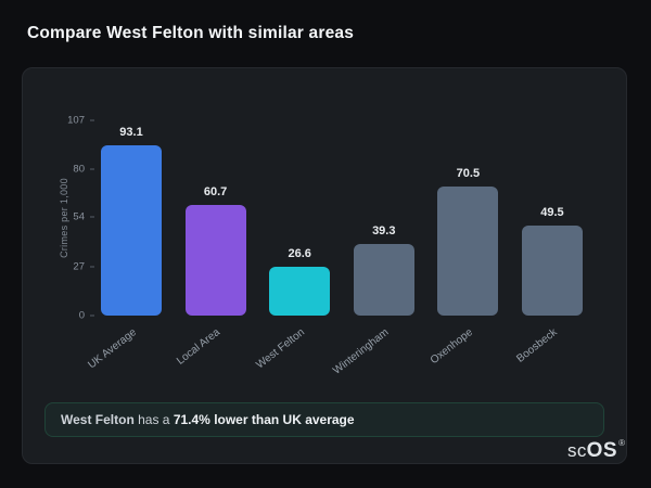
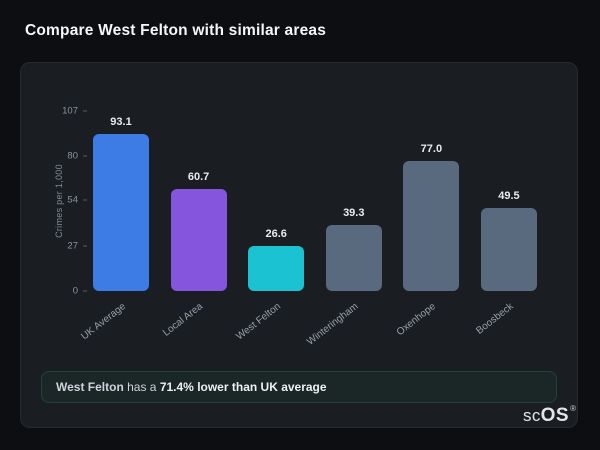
Oxenhope: 70.5 -> 77.0
